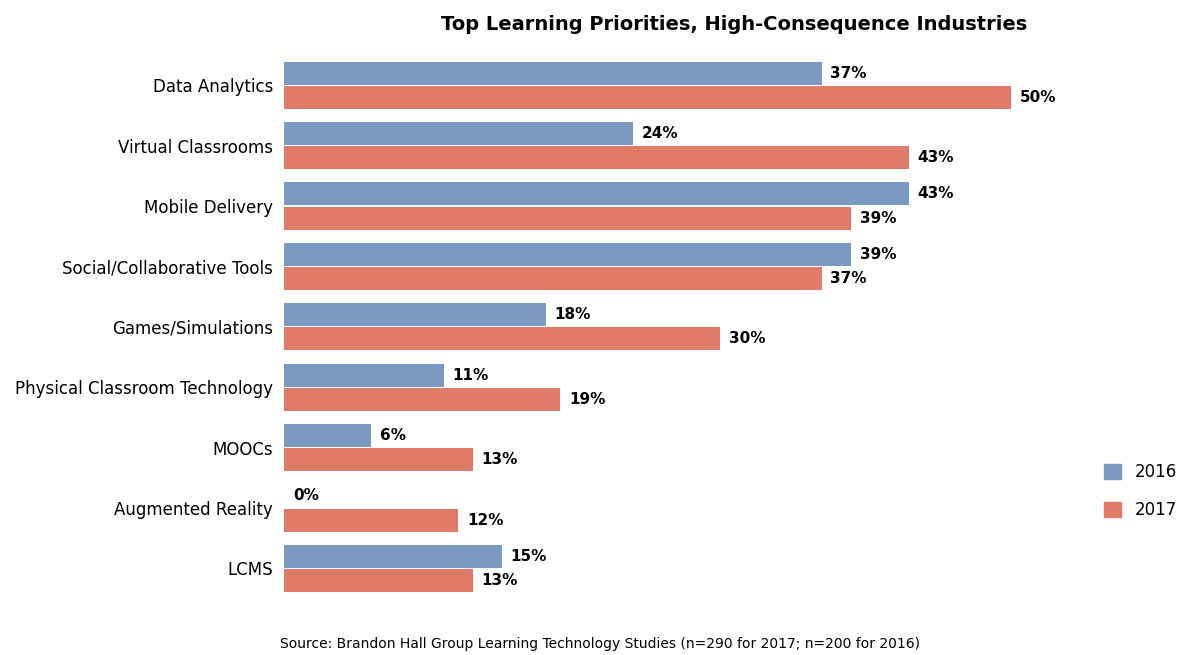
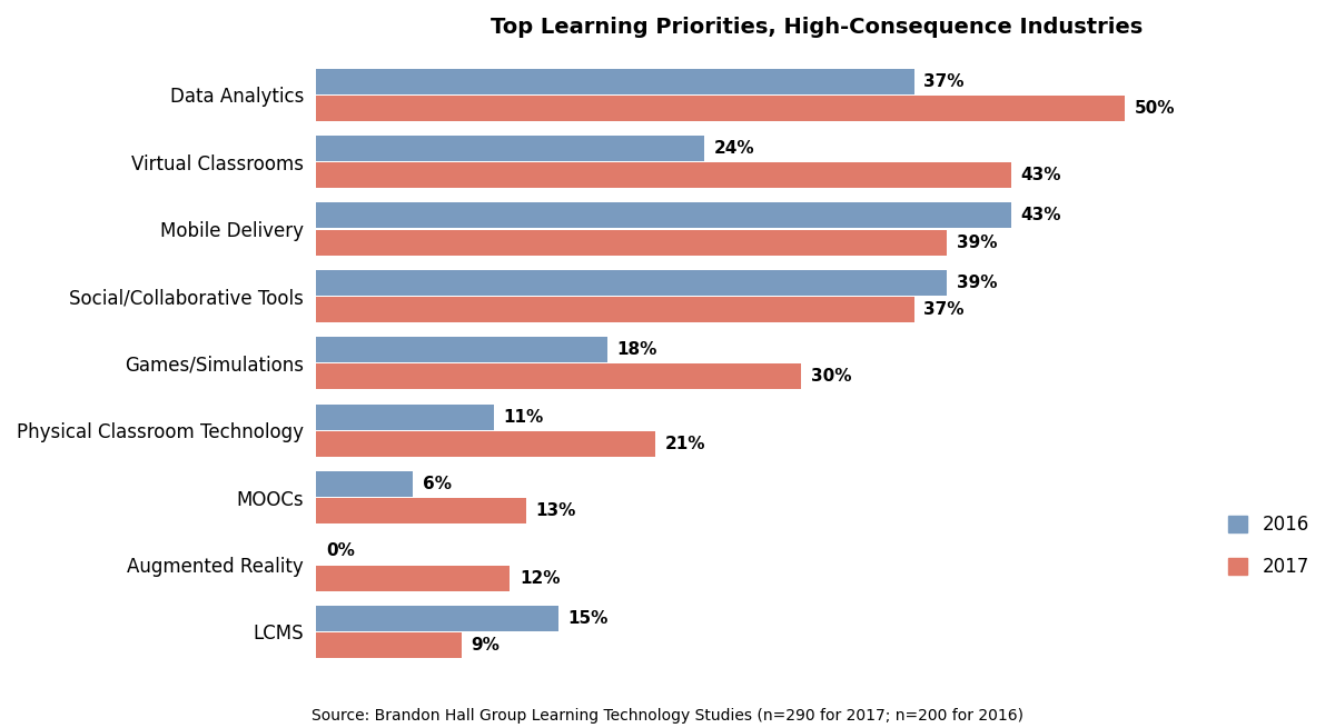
2017/Physical Classroom Technology: 19% -> 21%
2017/LCMS: 13% -> 9%
